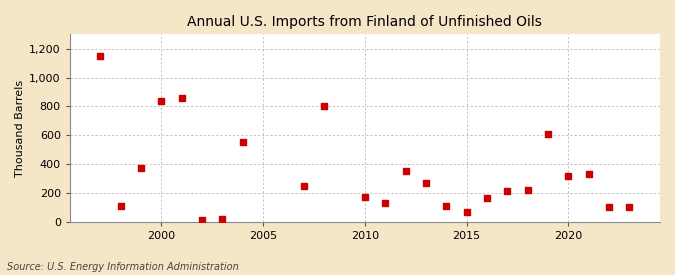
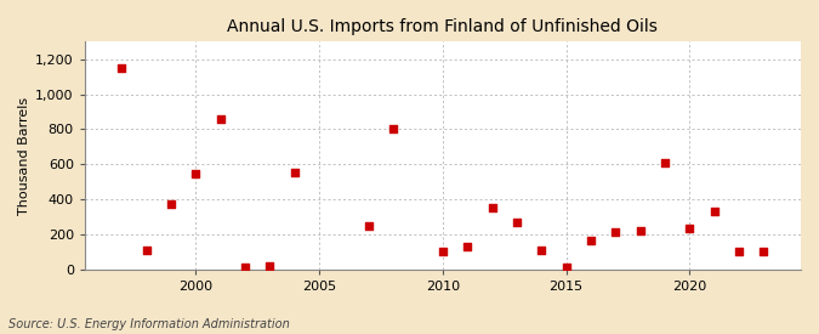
2000: 840 -> 540
2010: 170 -> 100
2015: 70 -> 10
2020: 320 -> 240
